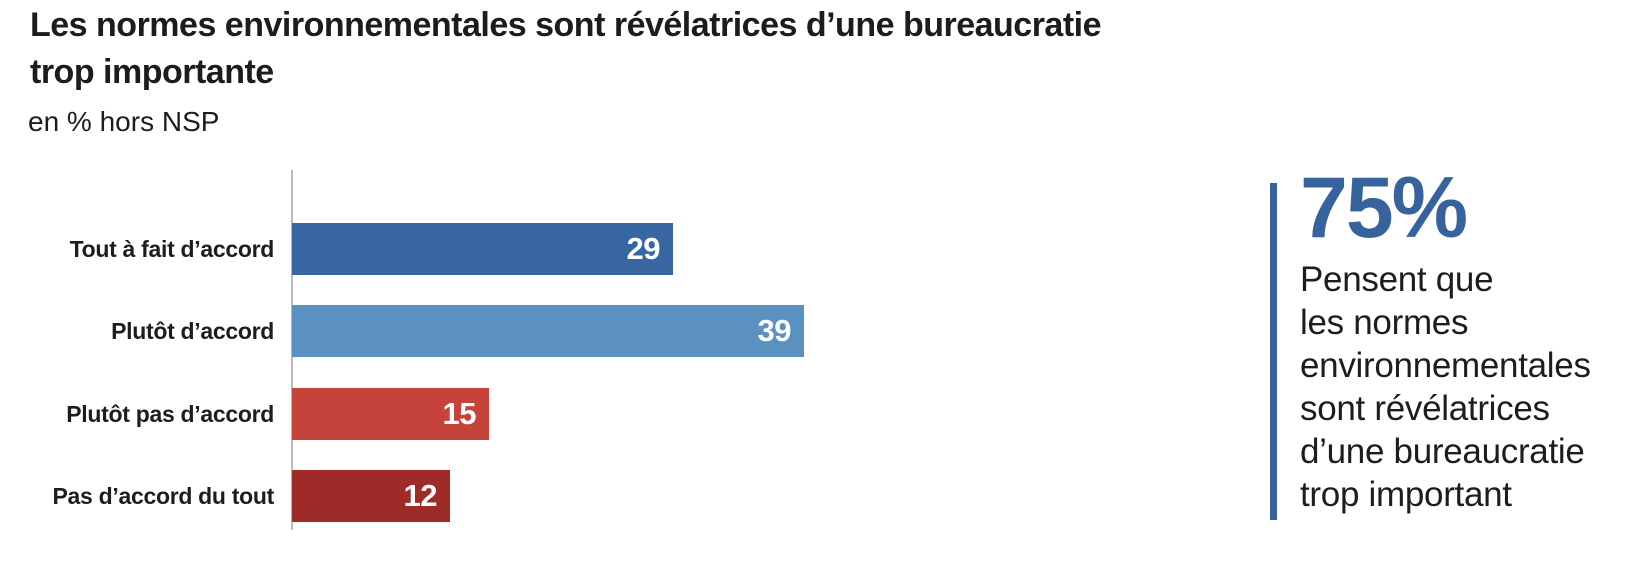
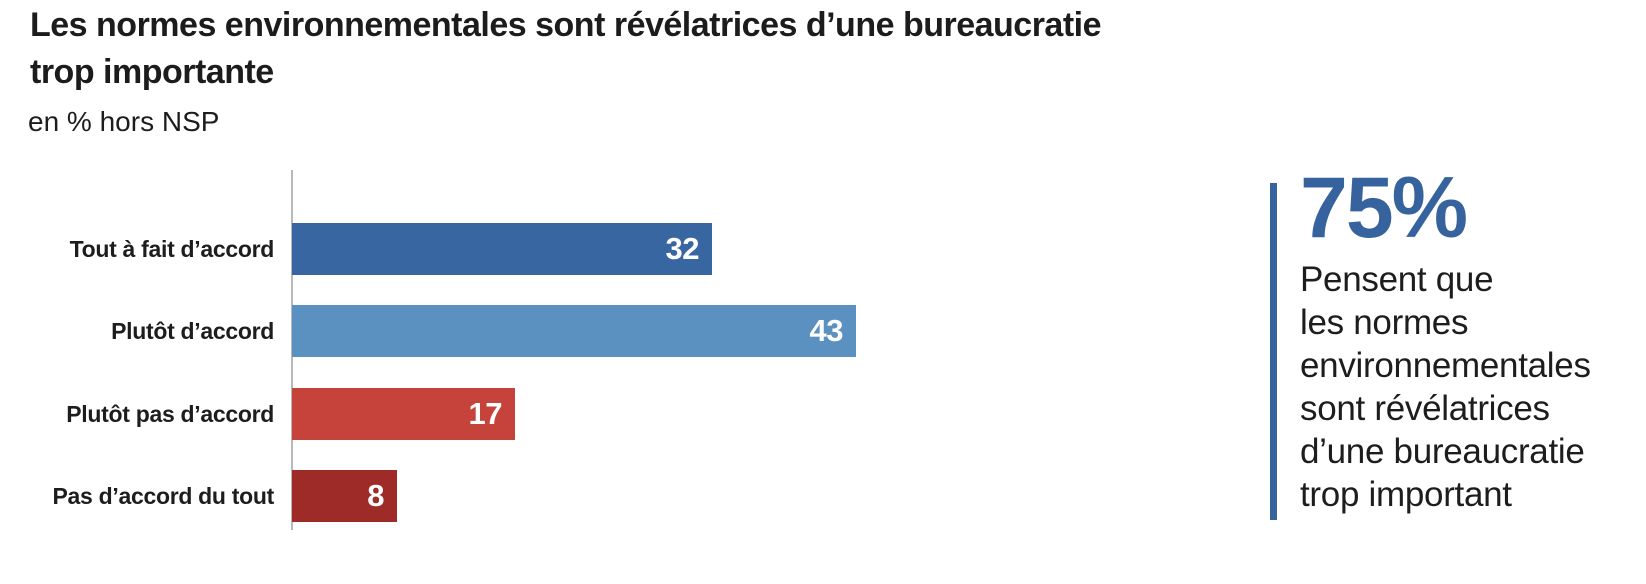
Tout à fait d’accord: 29 -> 32
Plutôt d’accord: 39 -> 43
Plutôt pas d’accord: 15 -> 17
Pas d’accord du tout: 12 -> 8
